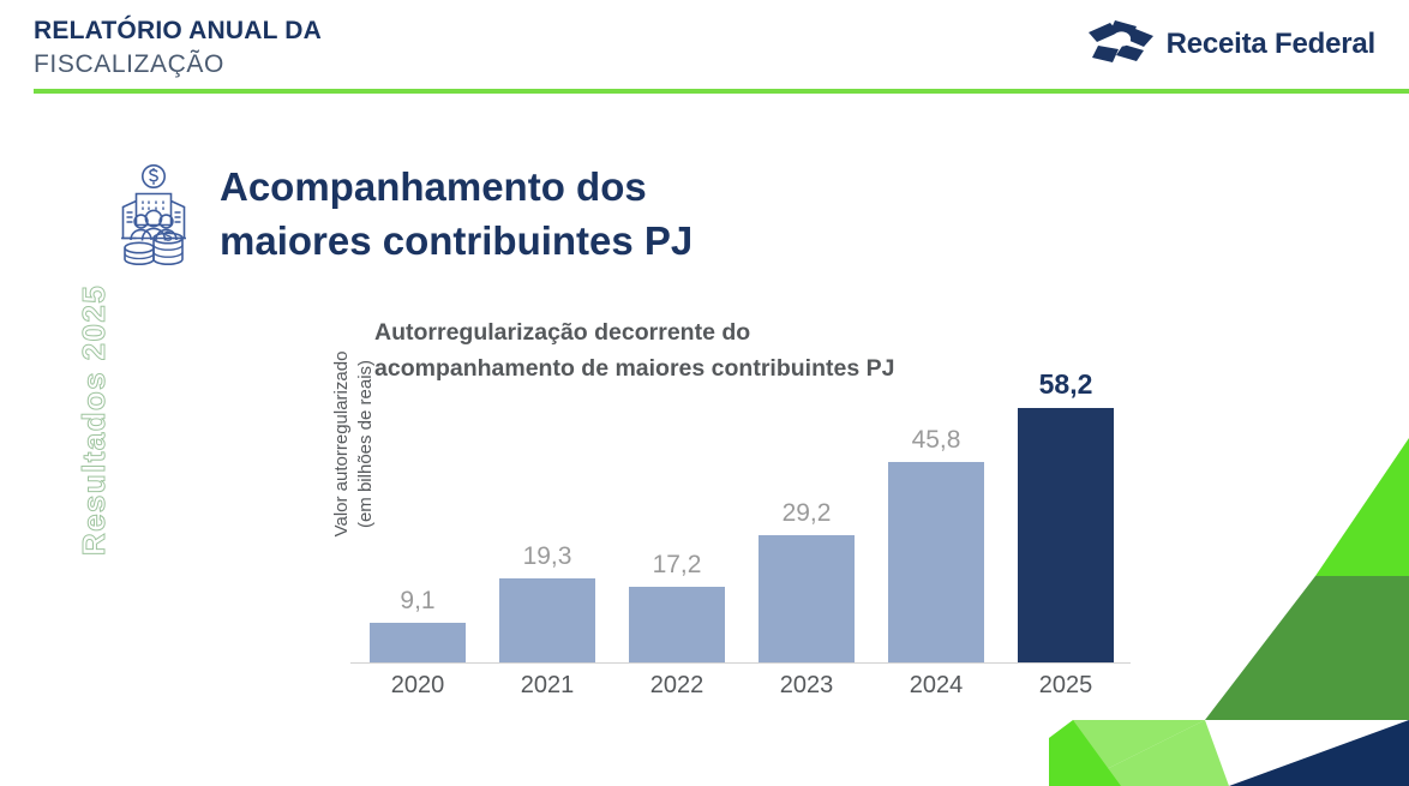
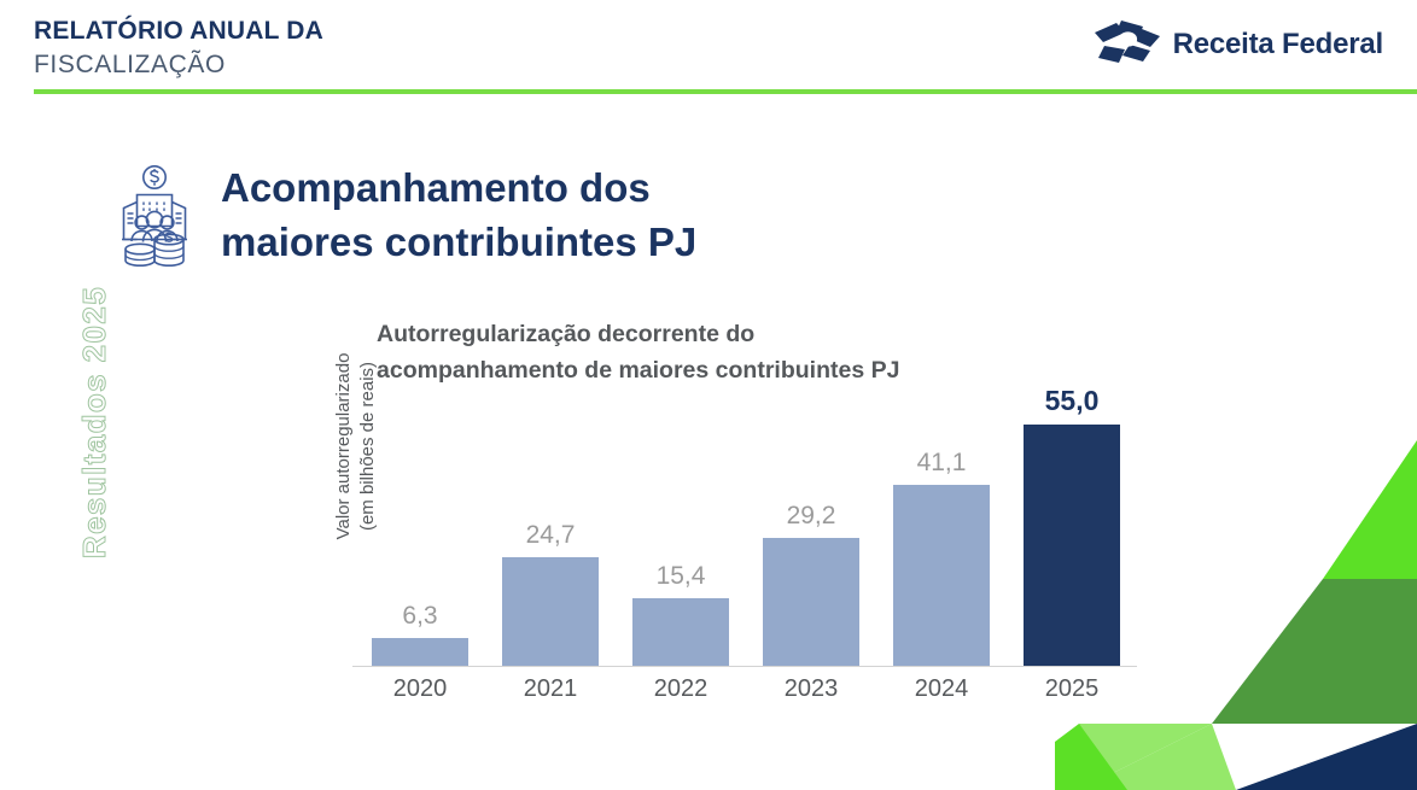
2020: 9,1 -> 6,3
2021: 19,3 -> 24,7
2022: 17,2 -> 15,4
2024: 45,8 -> 41,1
2025: 58,2 -> 55,0
